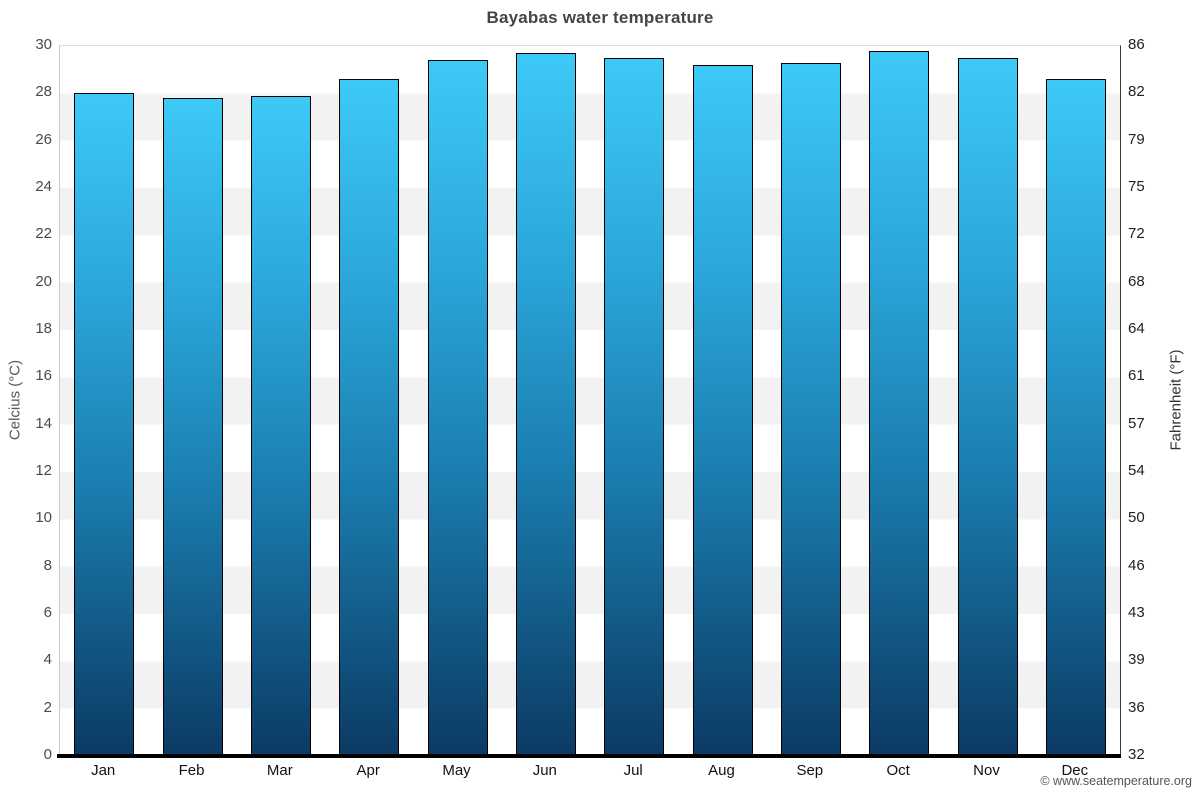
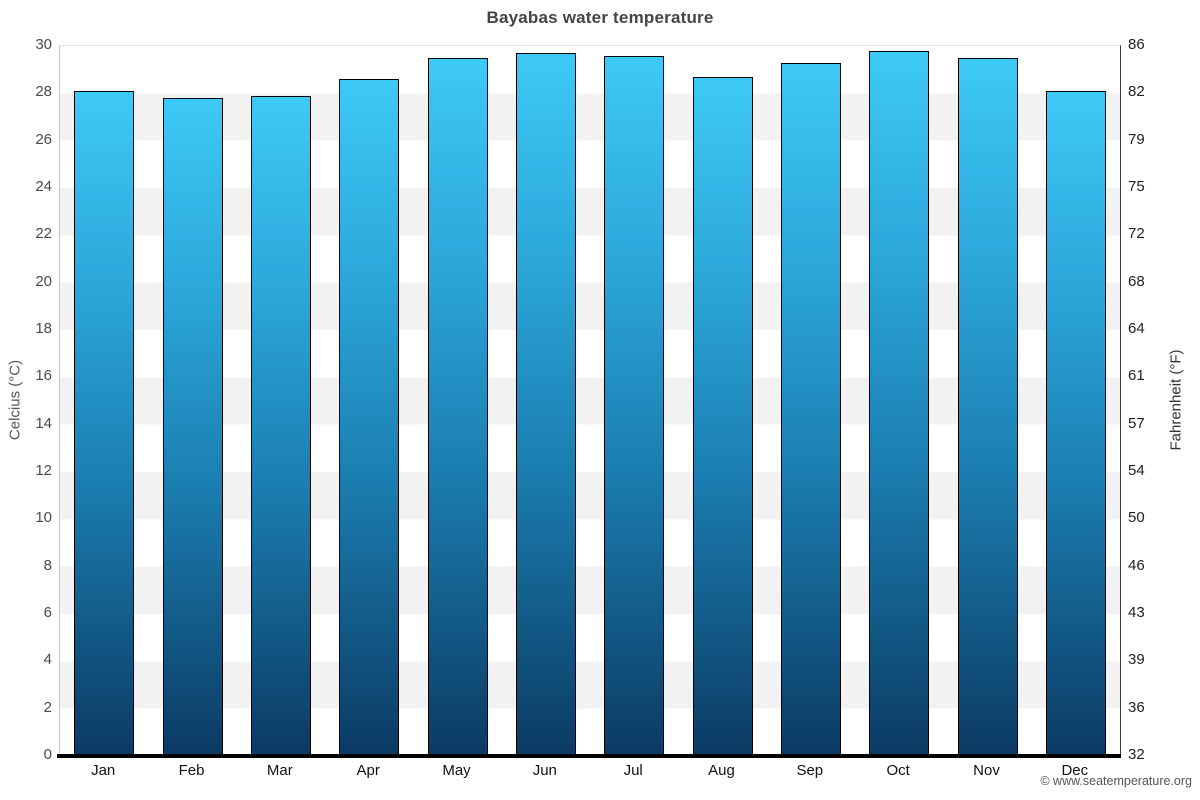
Jan: 28.0 -> 28.1
May: 29.4 -> 29.5
Jul: 29.5 -> 29.6
Aug: 29.2 -> 28.7
Dec: 28.6 -> 28.1
